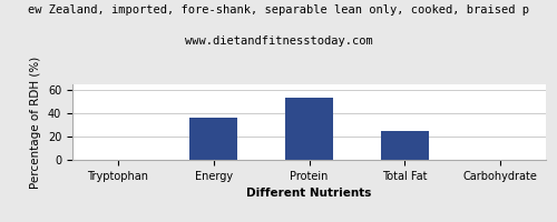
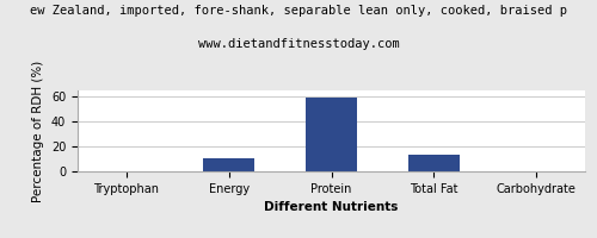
Energy: 36 -> 10
Protein: 54 -> 60
Total Fat: 25 -> 13
